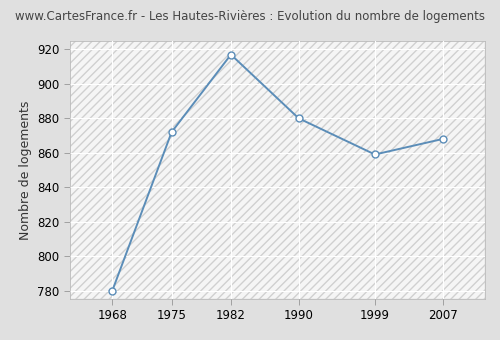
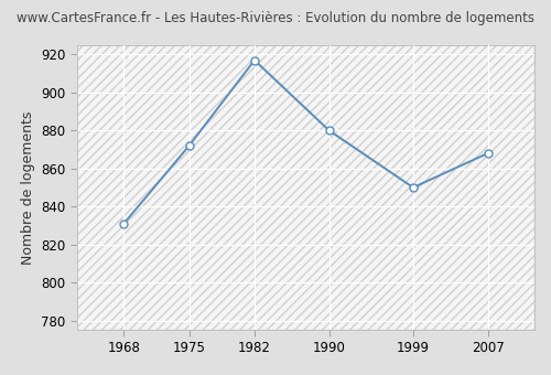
1968: 780 -> 831
1999: 859 -> 850
